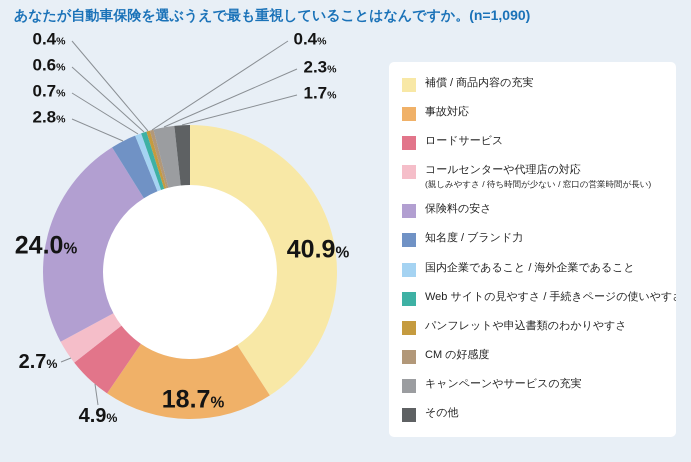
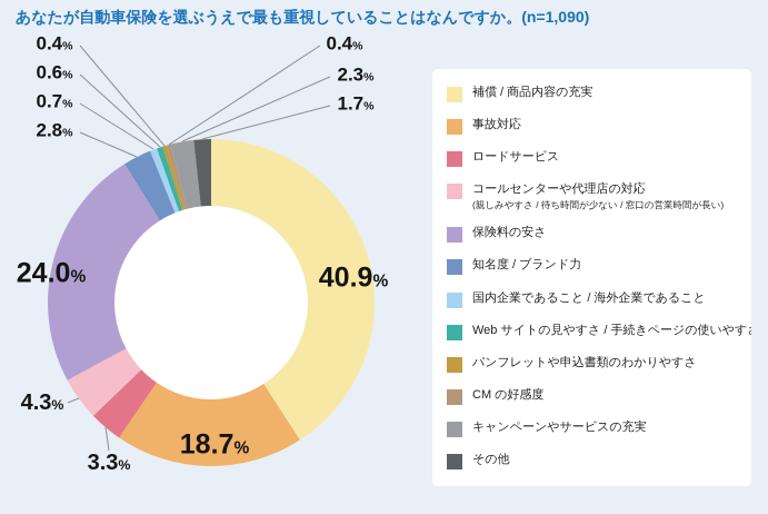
ロードサービス: 4.9 -> 3.3
コールセンターや代理店の対応: 2.7 -> 4.3
